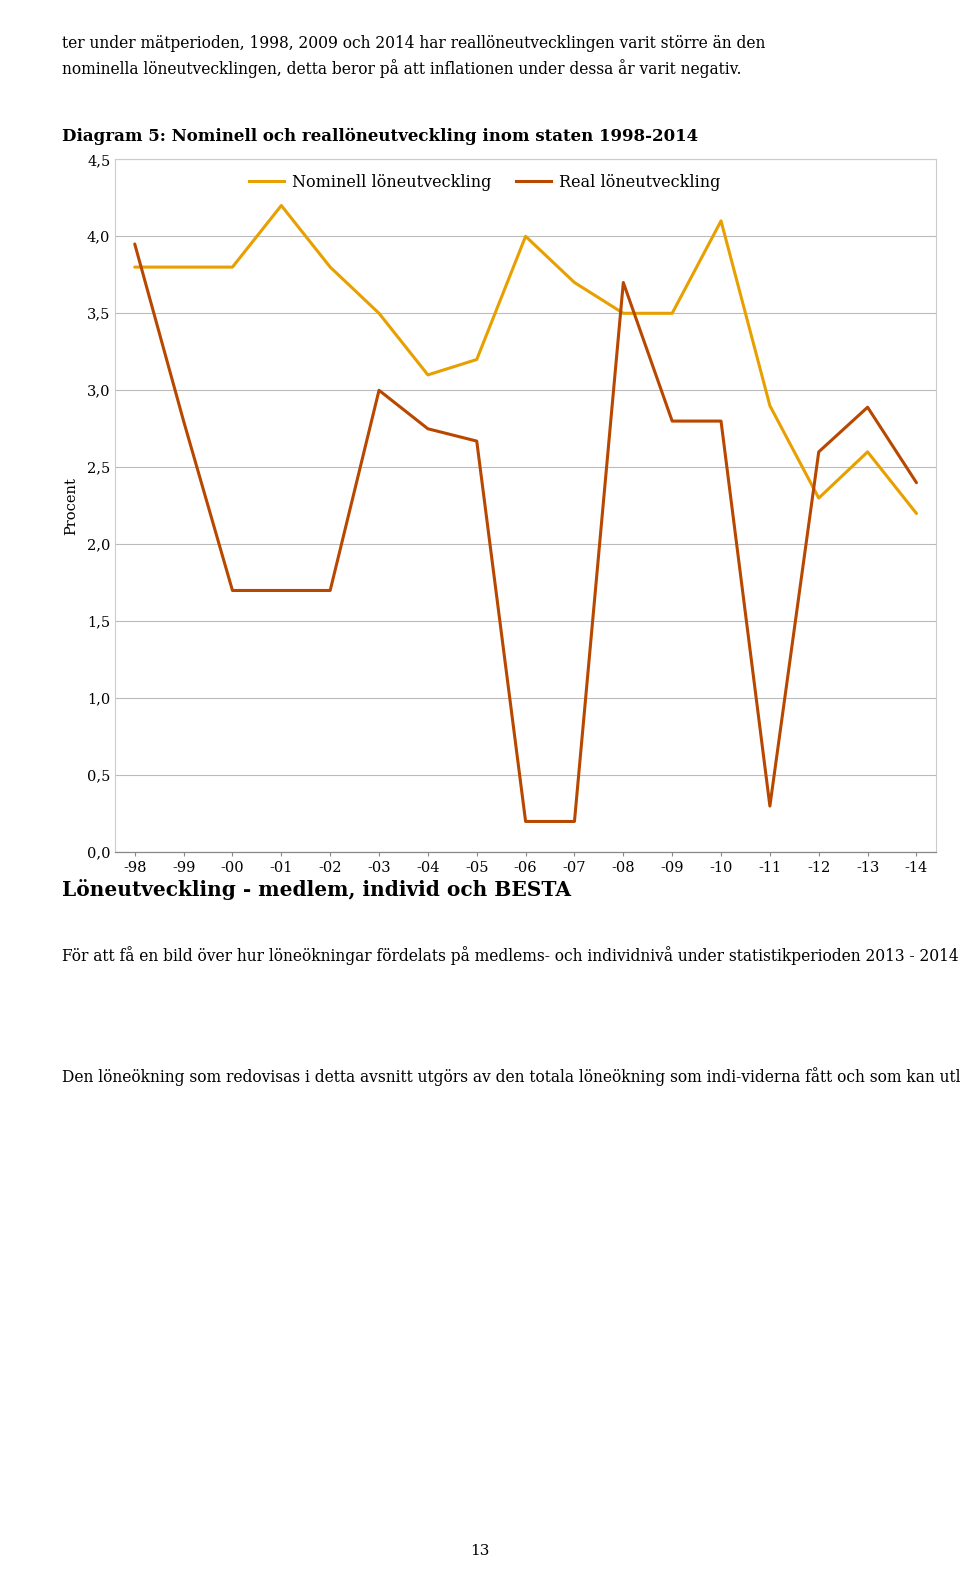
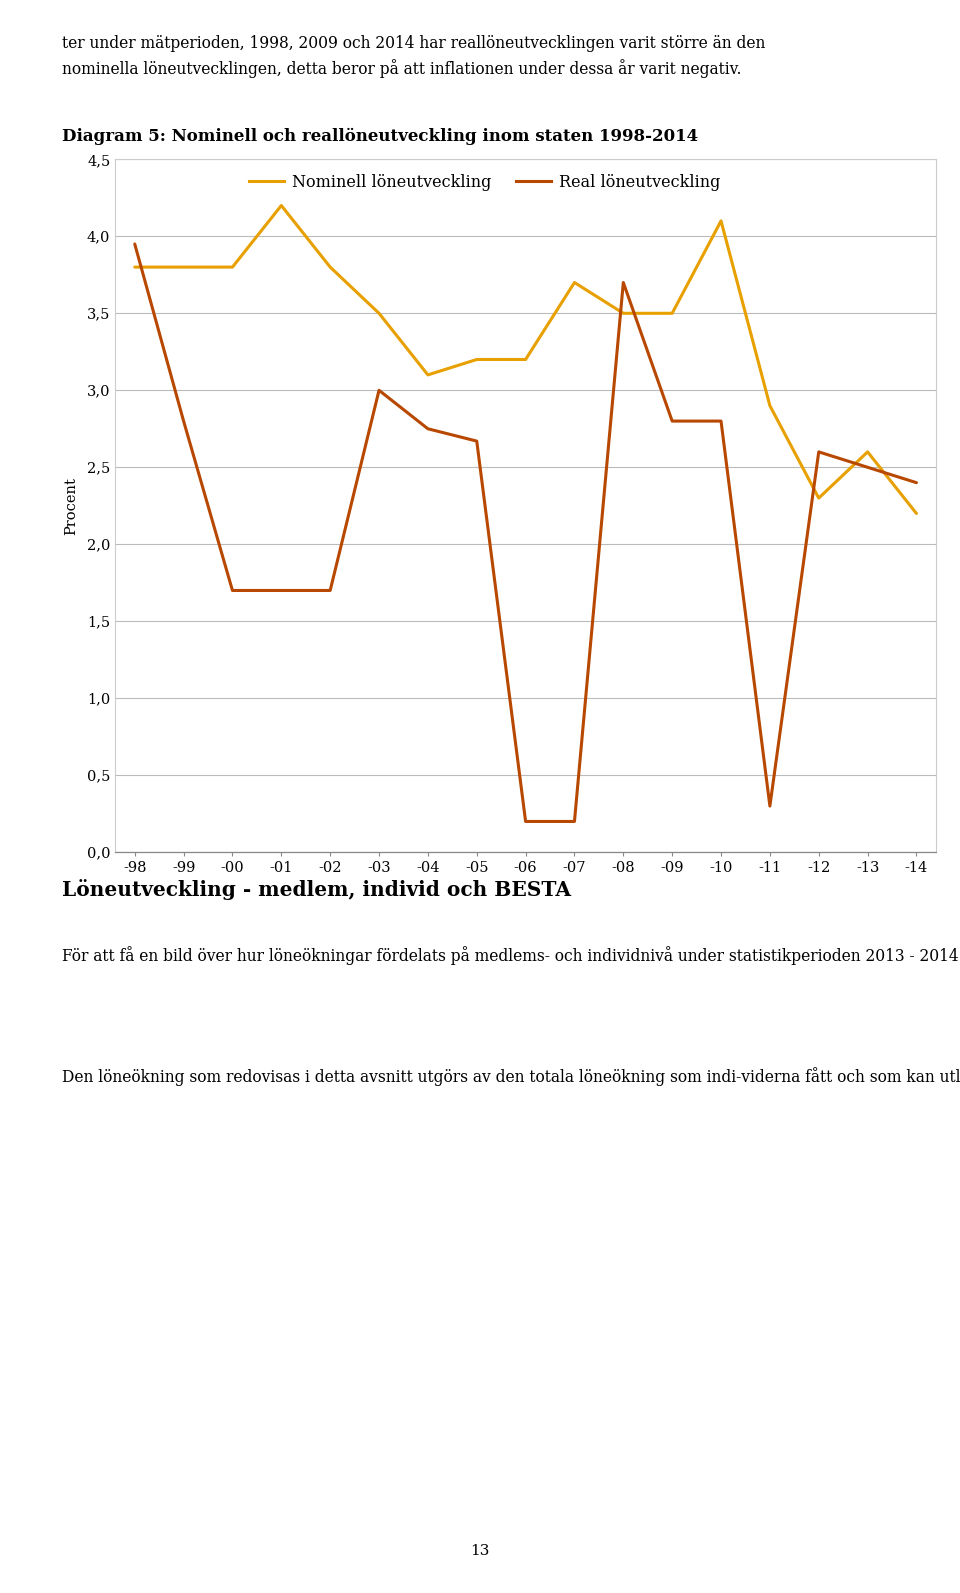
Nominell löneutveckling/-06: 4,0 -> 3,2
Real löneutveckling/-13: 2,89 -> 2,50
